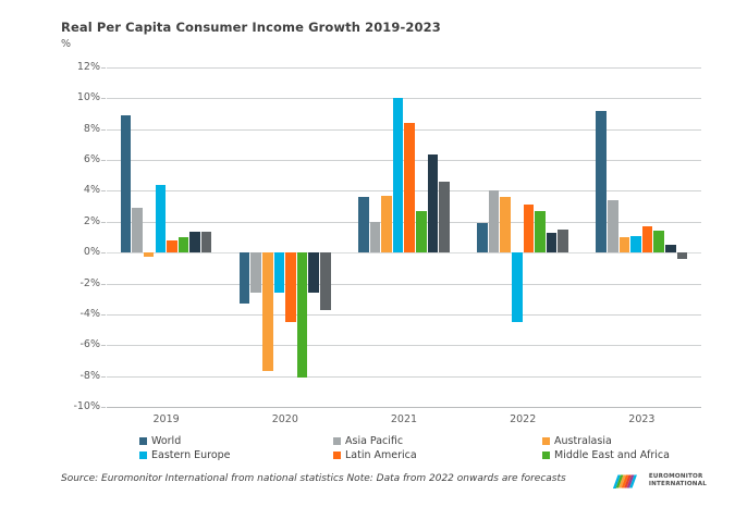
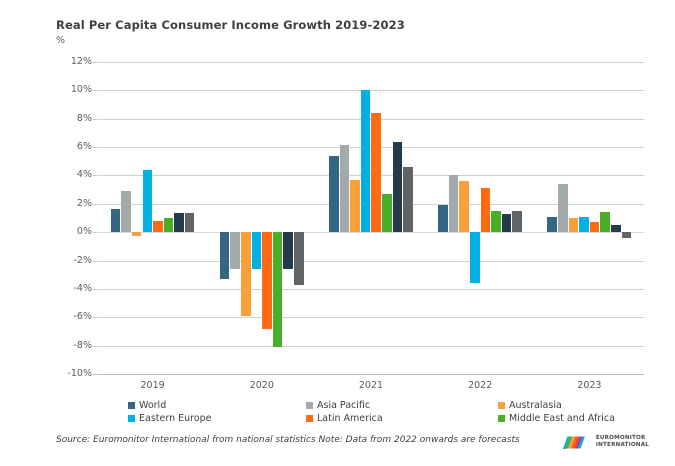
World/2019: 8.9% -> 1.6%
Australasia/2020: -7.7% -> -5.9%
Latin America/2020: -4.5% -> -6.8%
World/2021: 3.6% -> 5.4%
Asia Pacific/2021: 2.0% -> 6.2%
Eastern Europe/2022: -4.5% -> -3.6%
Middle East and Africa/2022: 2.7% -> 1.5%
World/2023: 9.2% -> 1.1%
Latin America/2023: 1.7% -> 0.8%
